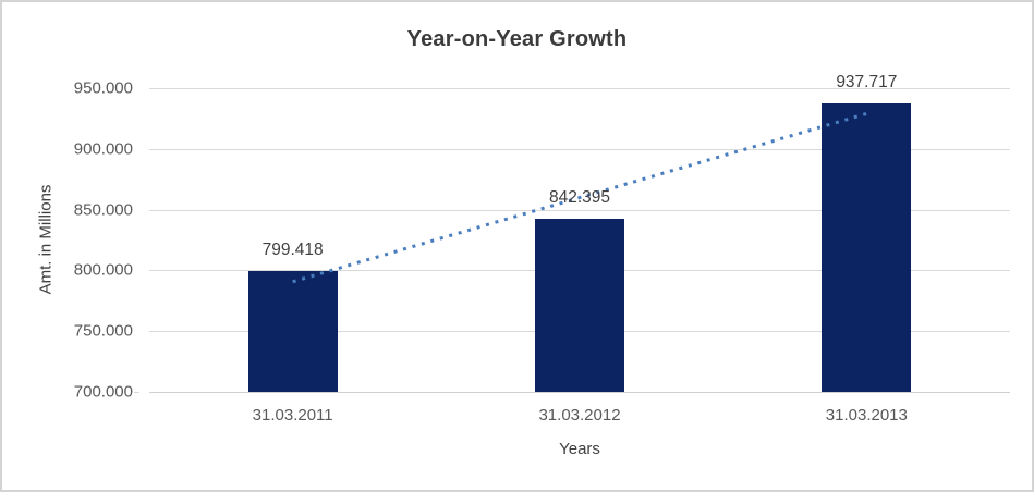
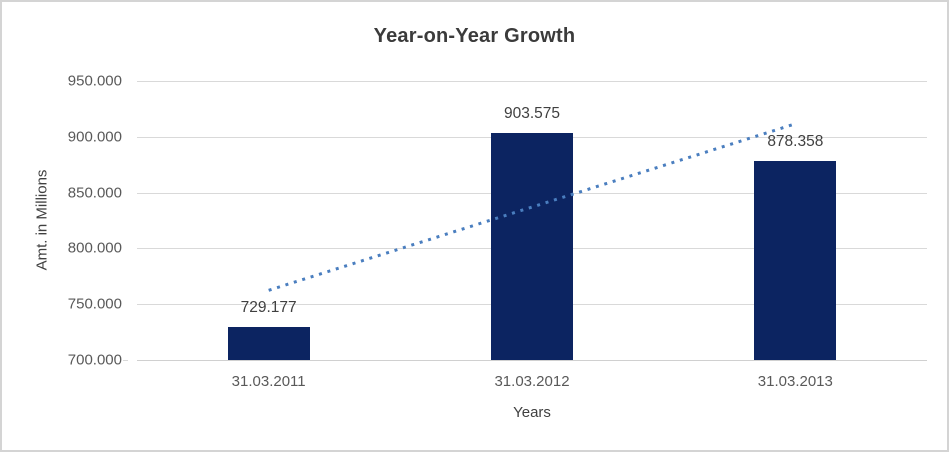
31.03.2011: 799.418 -> 729.177
31.03.2012: 842.395 -> 903.575
31.03.2013: 937.717 -> 878.358
